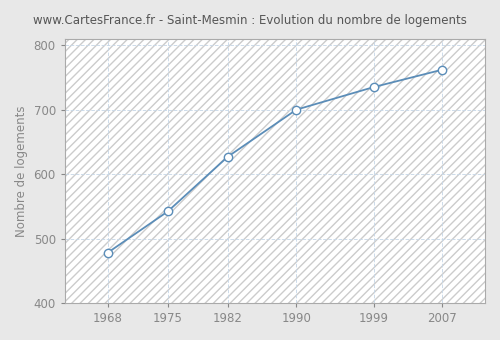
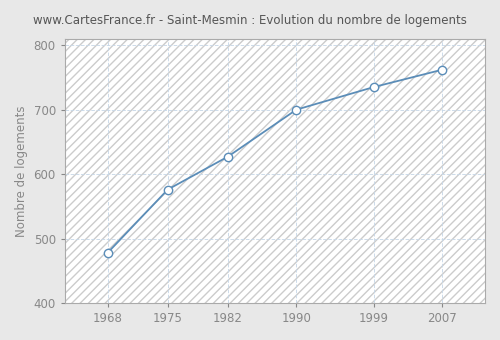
1975: 542 -> 576
